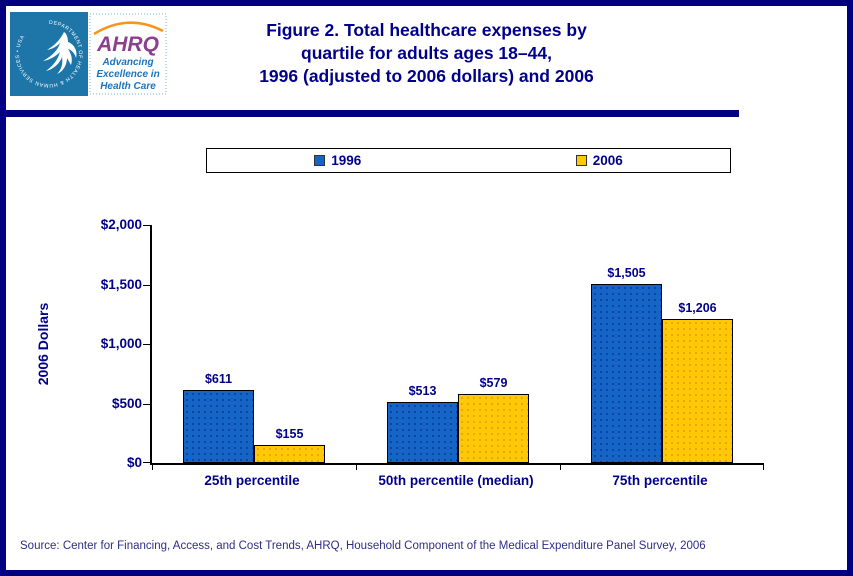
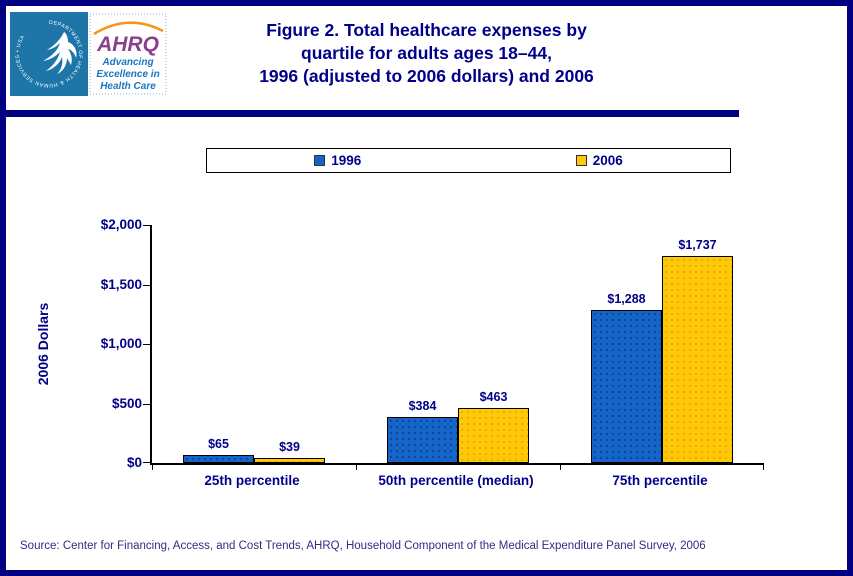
1996/25th percentile: $611 -> $65
2006/25th percentile: $155 -> $39
1996/50th percentile (median): $513 -> $384
2006/50th percentile (median): $579 -> $463
1996/75th percentile: $1,505 -> $1,288
2006/75th percentile: $1,206 -> $1,737
